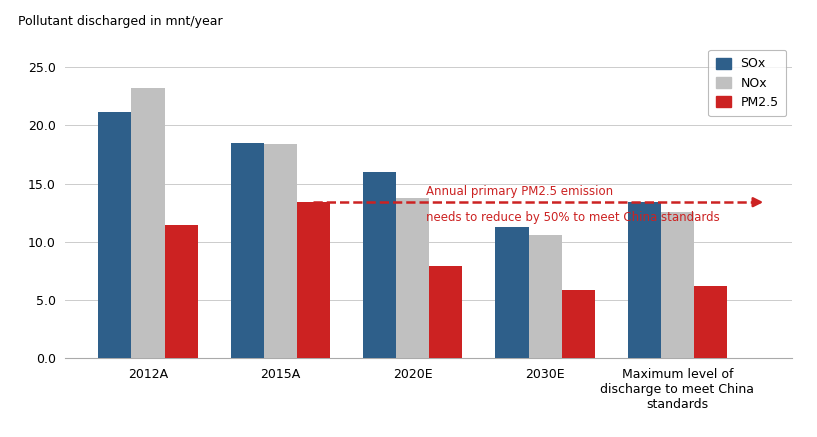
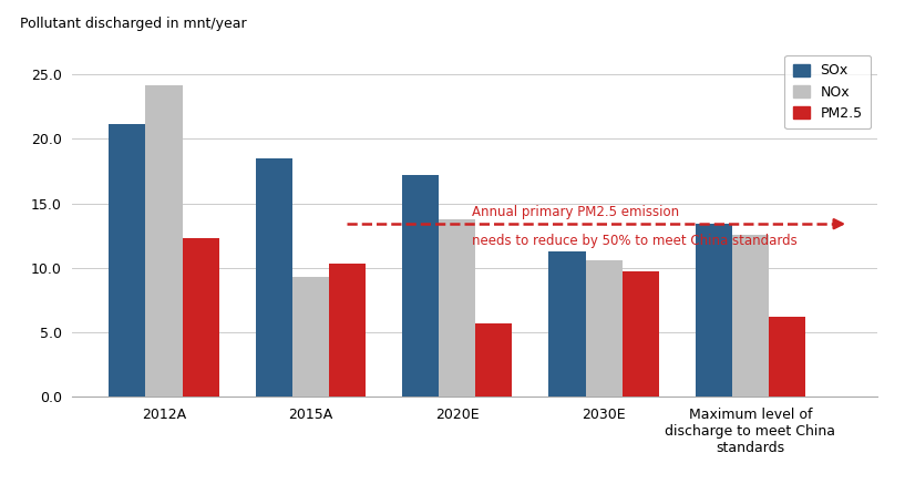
NOx/2012A: 23.2 -> 24.1
PM2.5/2012A: 11.4 -> 12.3
NOx/2015A: 18.4 -> 9.3
PM2.5/2015A: 13.4 -> 10.3
SOx/2020E: 16.0 -> 17.2
PM2.5/2020E: 7.9 -> 5.7
PM2.5/2030E: 5.9 -> 9.7
